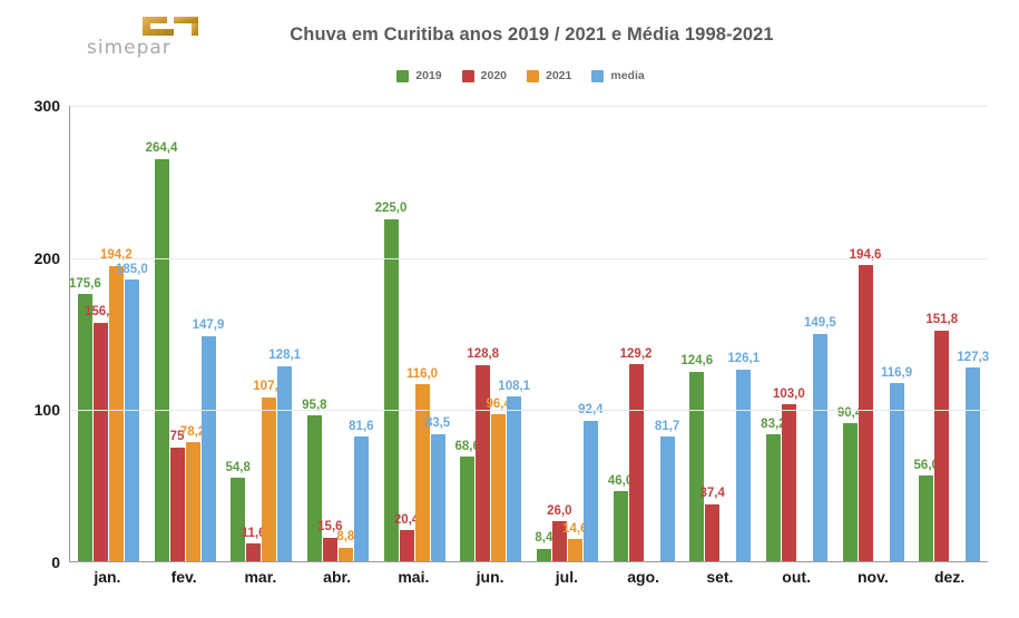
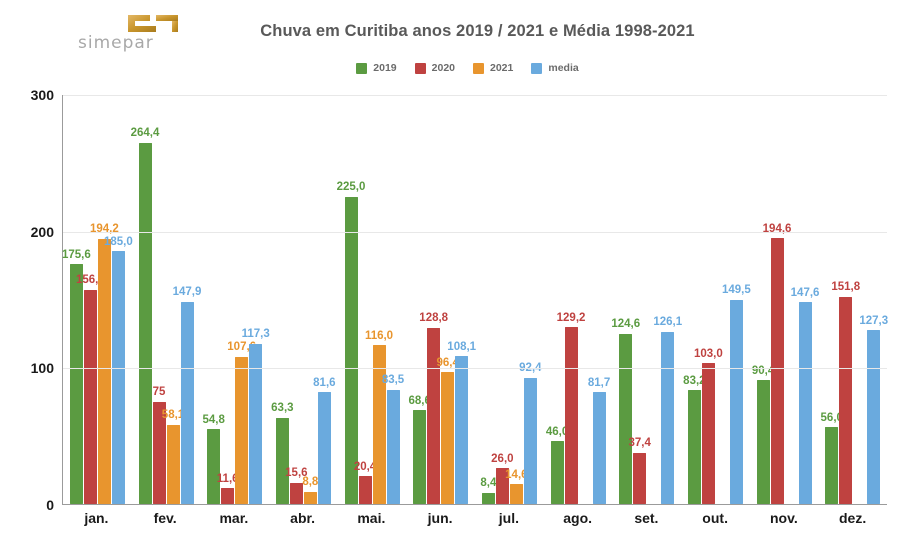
2021/fev.: 78,2 -> 58,1
media/mar.: 128,1 -> 117,3
2019/abr.: 95,8 -> 63,3
media/nov.: 116,9 -> 147,6
